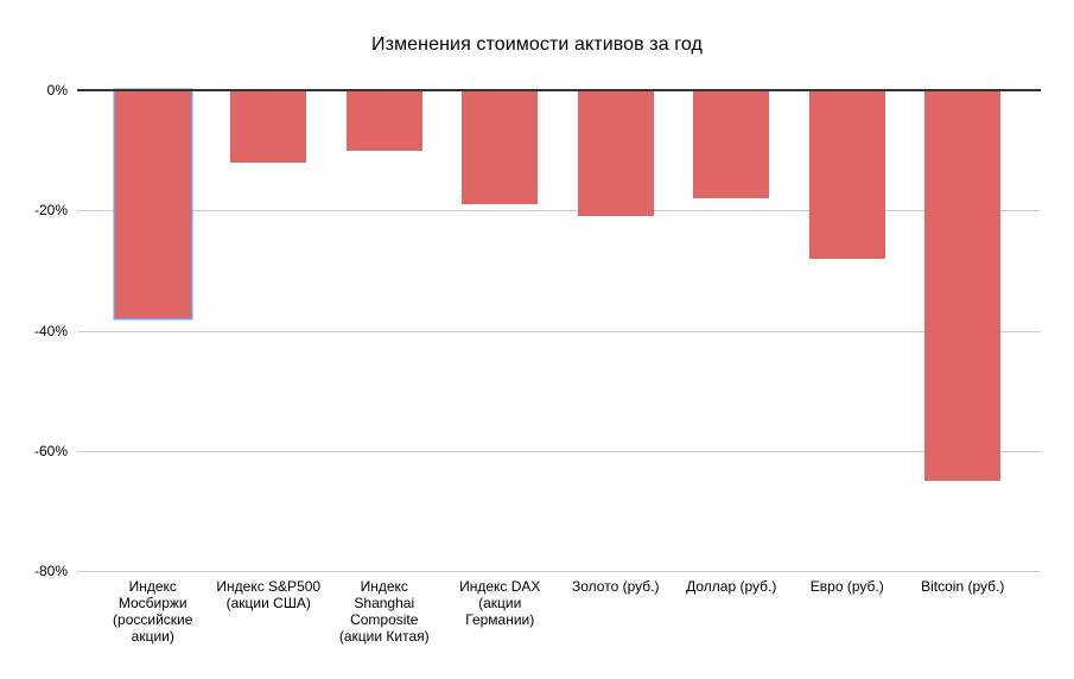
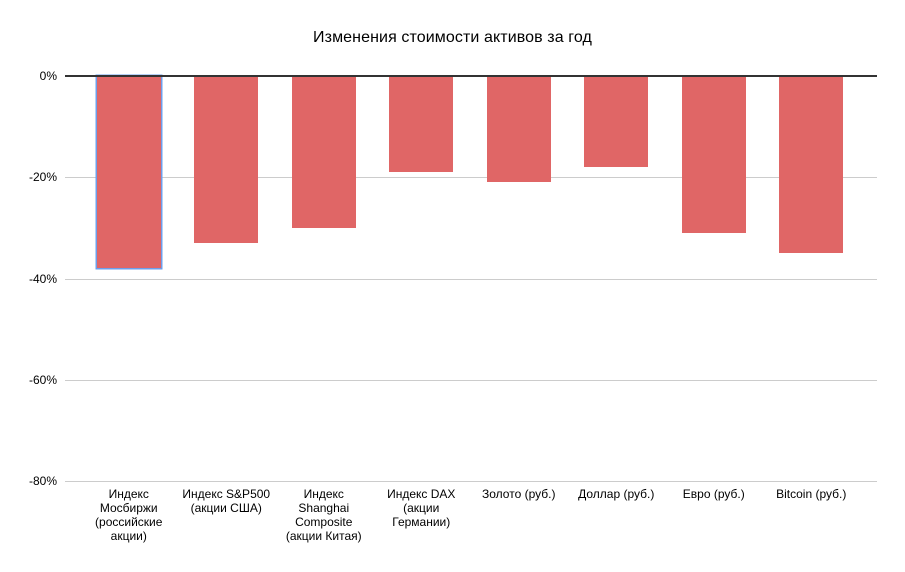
Индекс S&P500 (акции США): -12% -> -33%
Индекс Shanghai Composite (акции Китая): -10% -> -30%
Евро (руб.): -28% -> -31%
Bitcoin (руб.): -65% -> -35%
